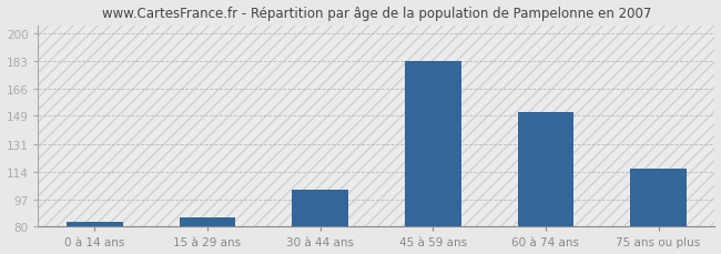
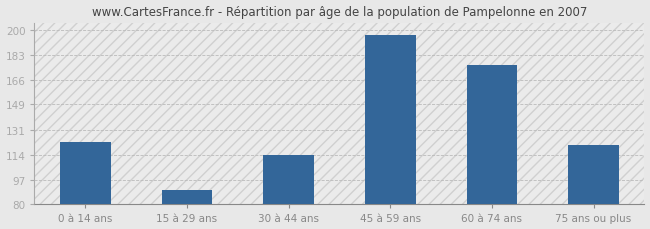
0 à 14 ans: 83 -> 123
15 à 29 ans: 86 -> 90
30 à 44 ans: 103 -> 114
45 à 59 ans: 183 -> 197
60 à 74 ans: 151 -> 176
75 ans ou plus: 116 -> 121
